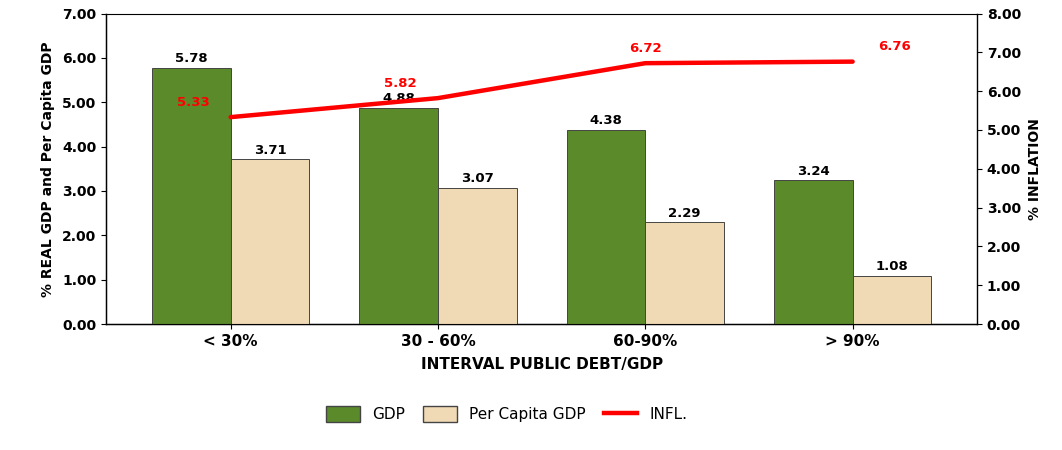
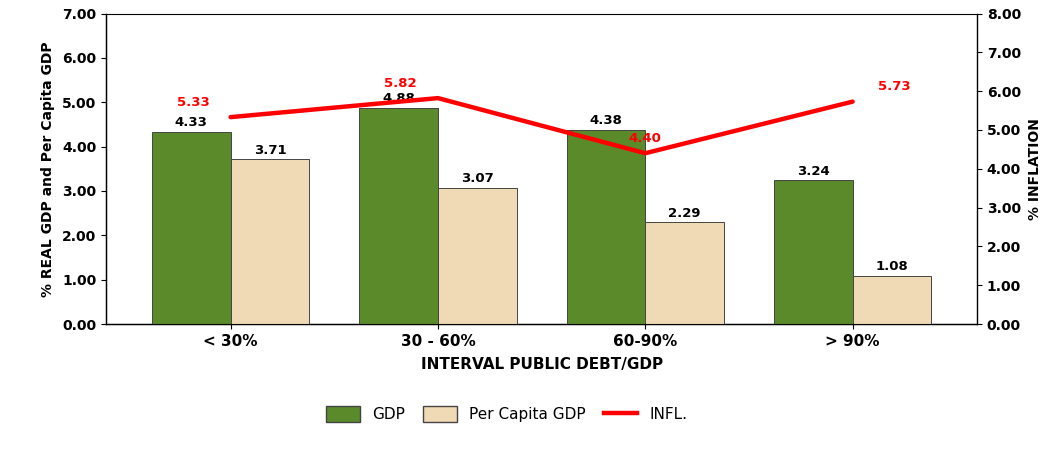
GDP/< 30%: 5.78 -> 4.33
INFL./60-90%: 6.72 -> 4.40
INFL./> 90%: 6.76 -> 5.73
